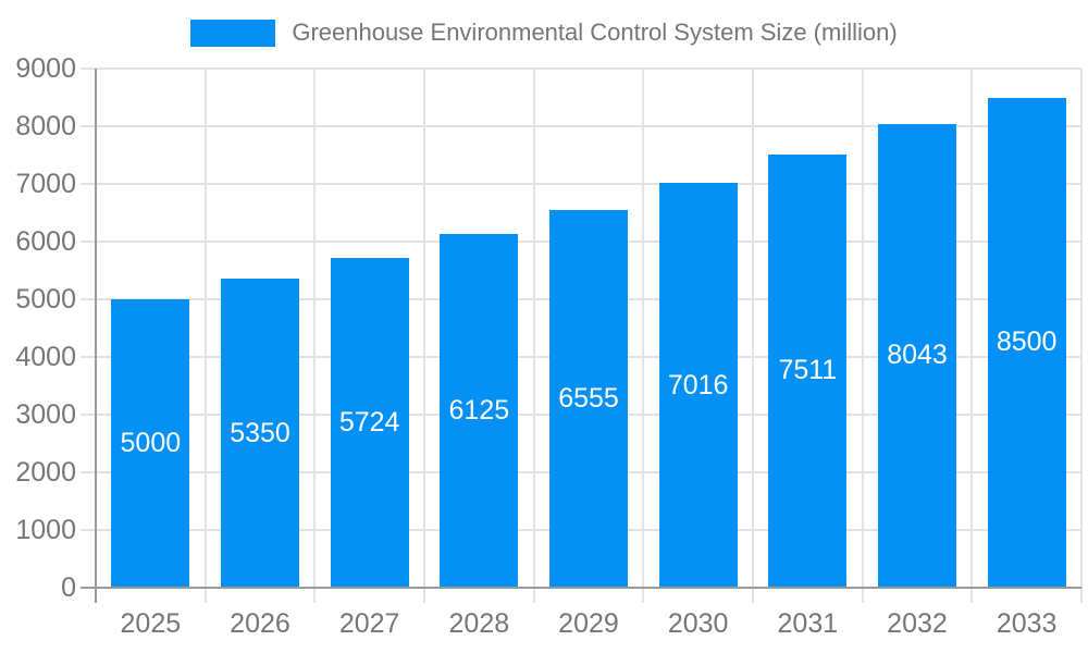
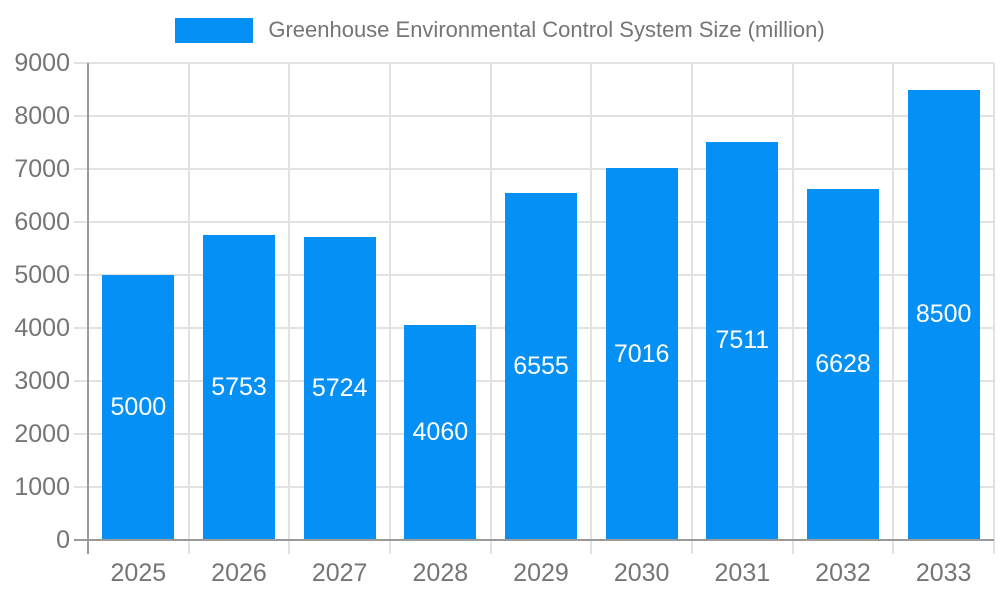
2026: 5350 -> 5753
2028: 6125 -> 4060
2032: 8043 -> 6628
